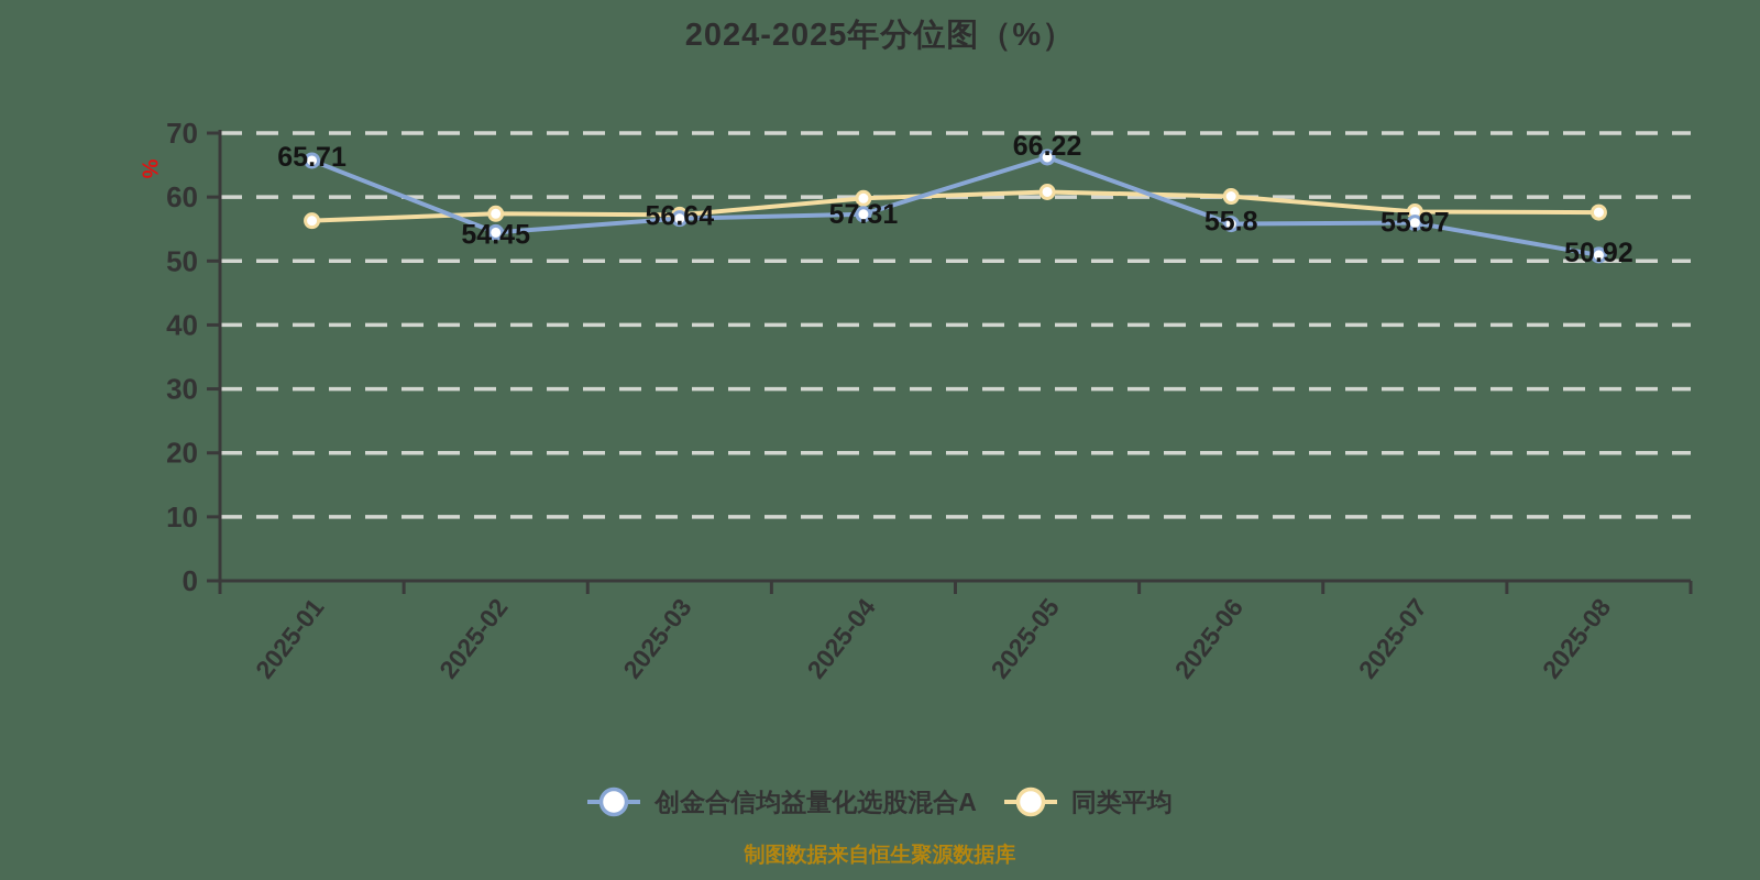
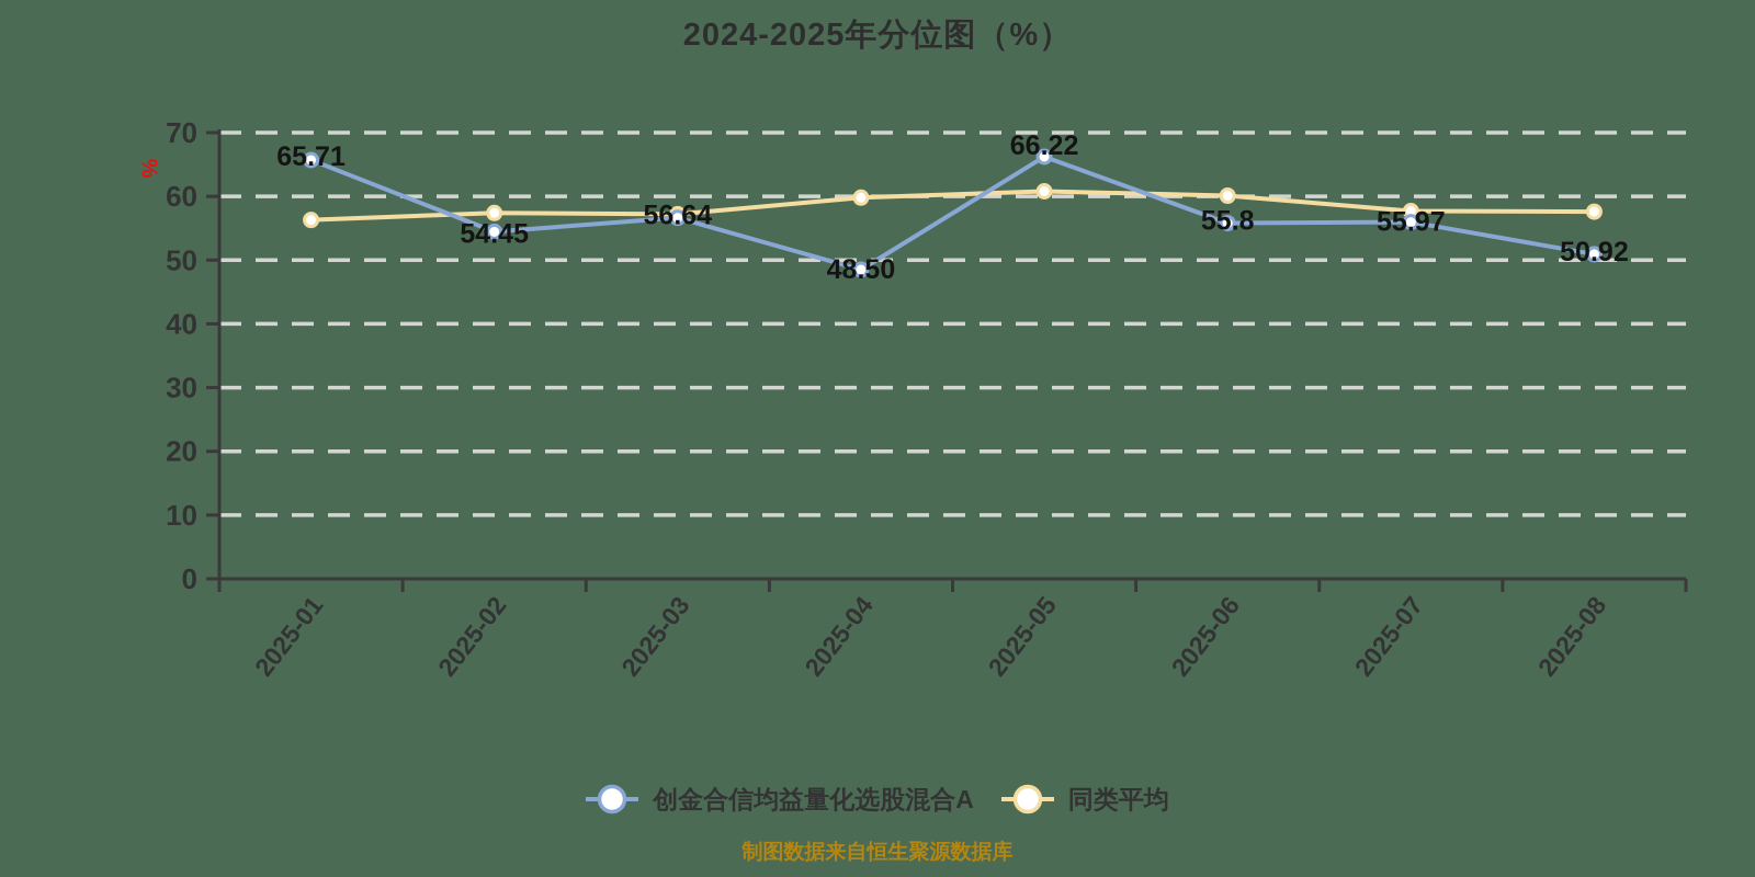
创金合信均益量化选股混合A/2025-04: 57.31 -> 48.50
